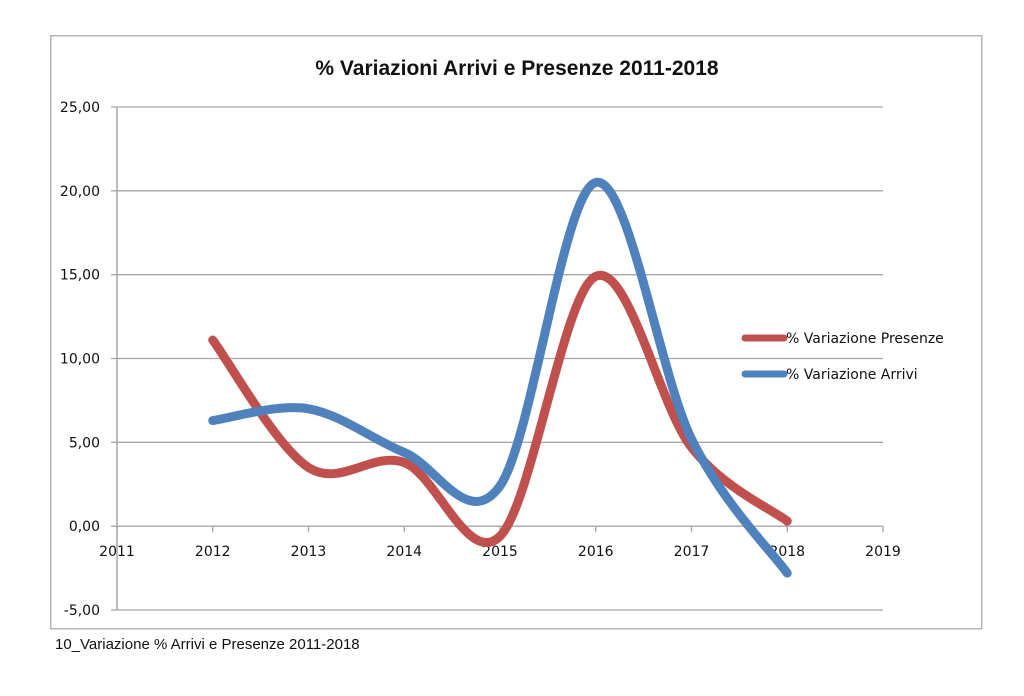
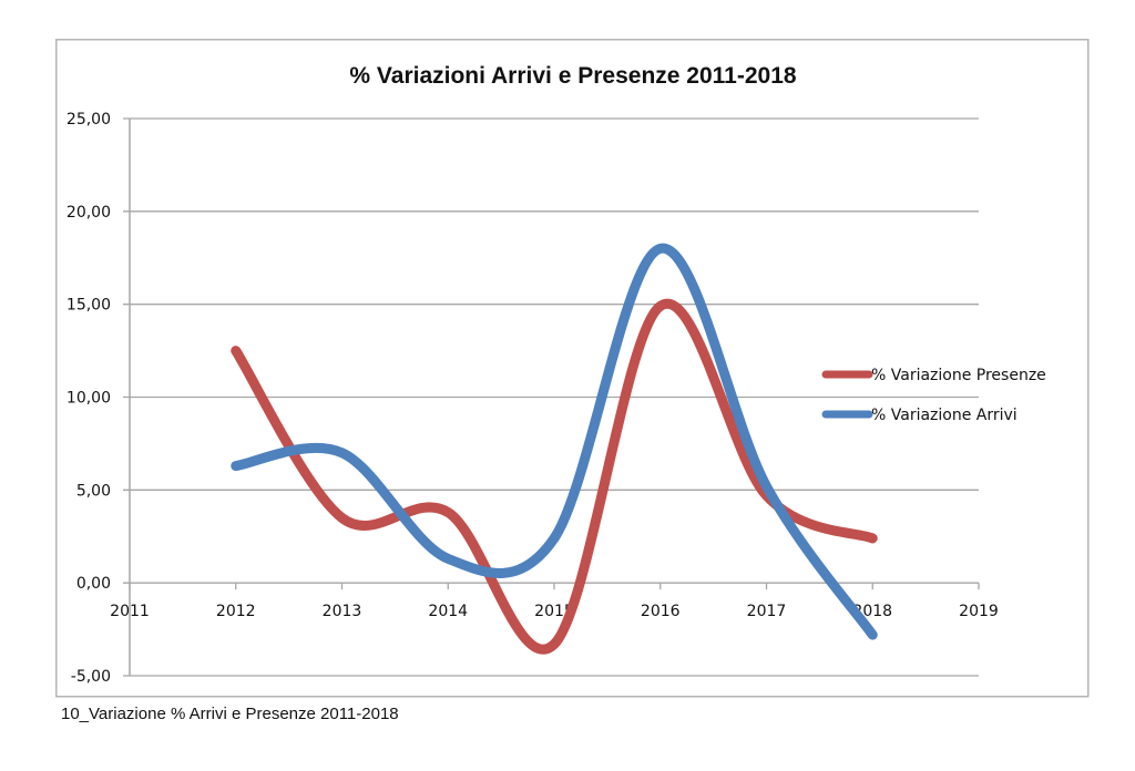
% Variazione Presenze/2012: 11,1 -> 12,5
% Variazione Arrivi/2014: 4,4 -> 1,3
% Variazione Presenze/2015: -0,6 -> -3,3
% Variazione Arrivi/2016: 20,5 -> 18,0
% Variazione Presenze/2018: 0,3 -> 2,4
